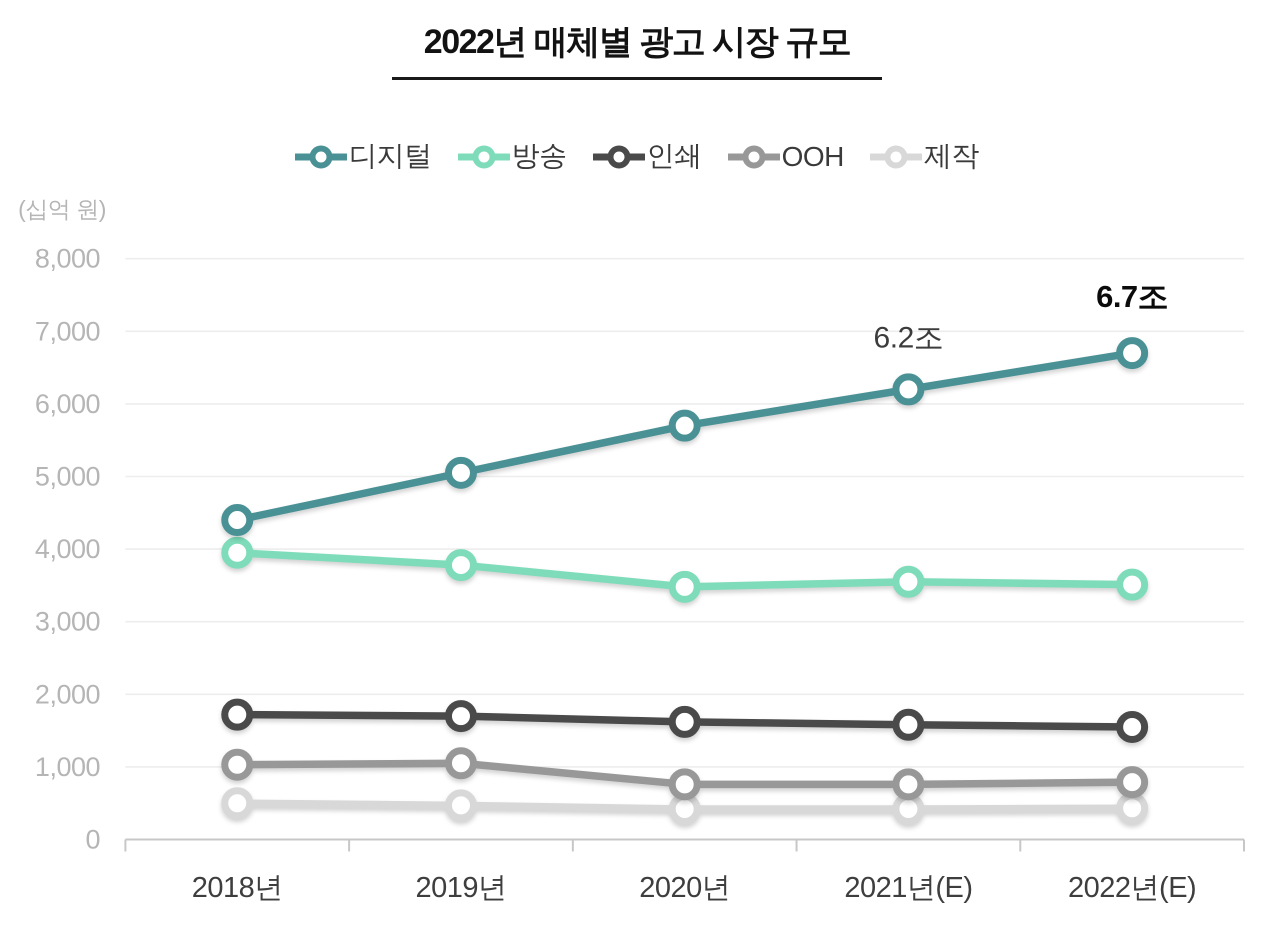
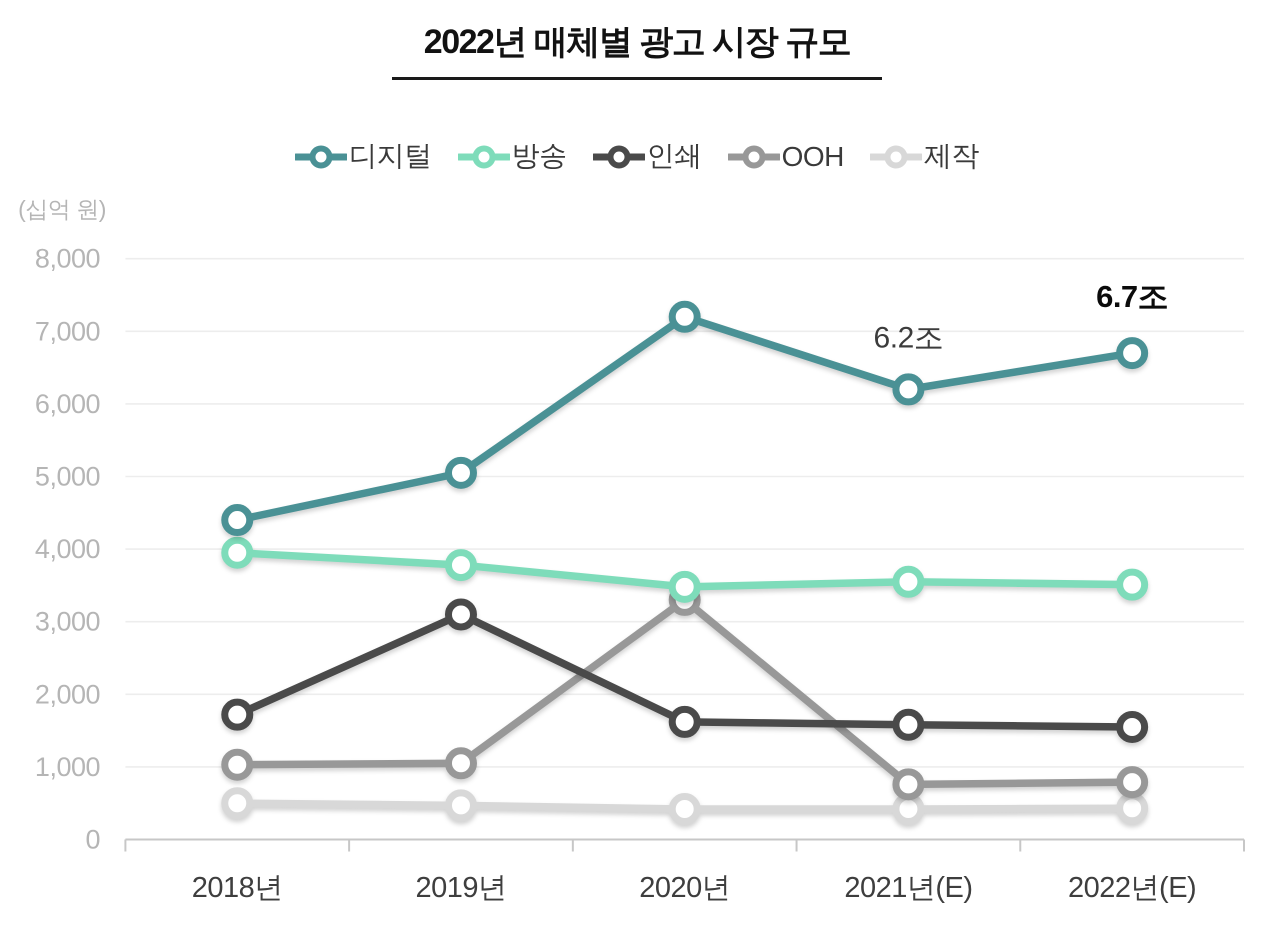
인쇄/2019년: 1700 -> 3100
디지털/2020년: 5700 -> 7200
OOH/2020년: 800 -> 3300
